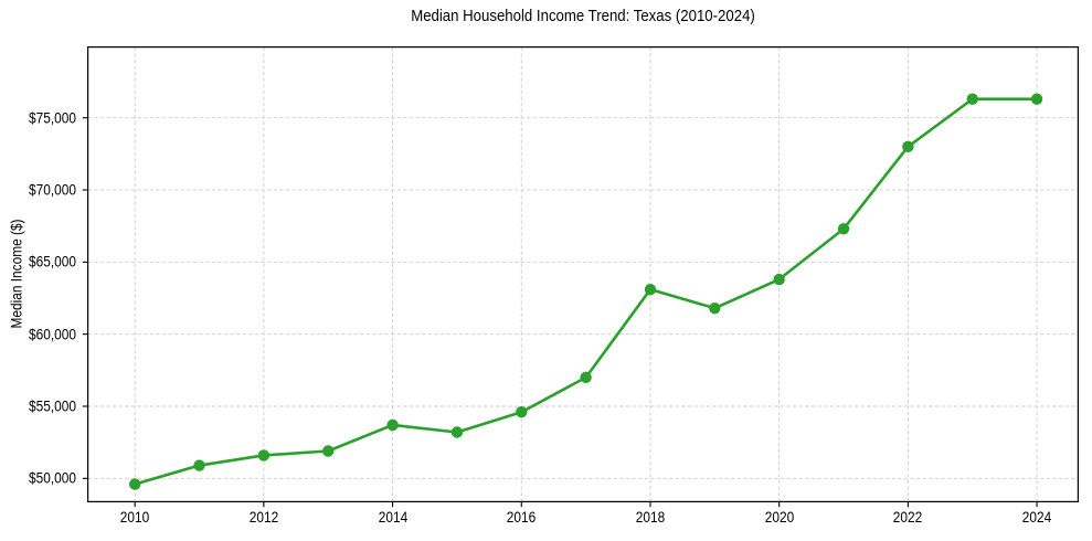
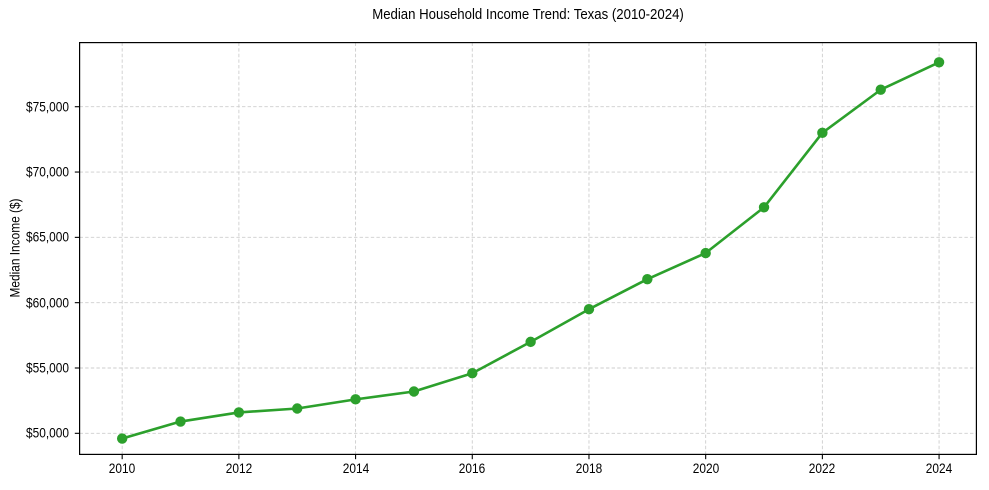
2014: $53700 -> $52600
2018: $63100 -> $59500
2024: $76300 -> $78400
